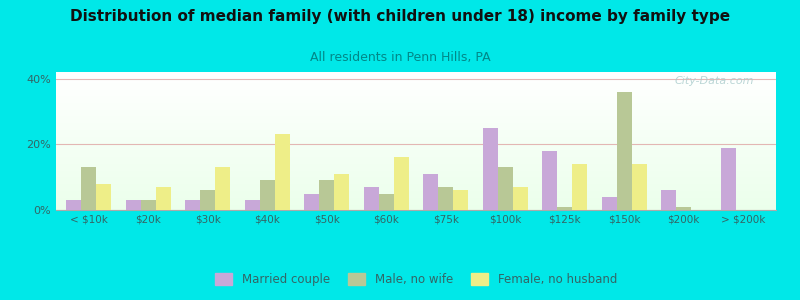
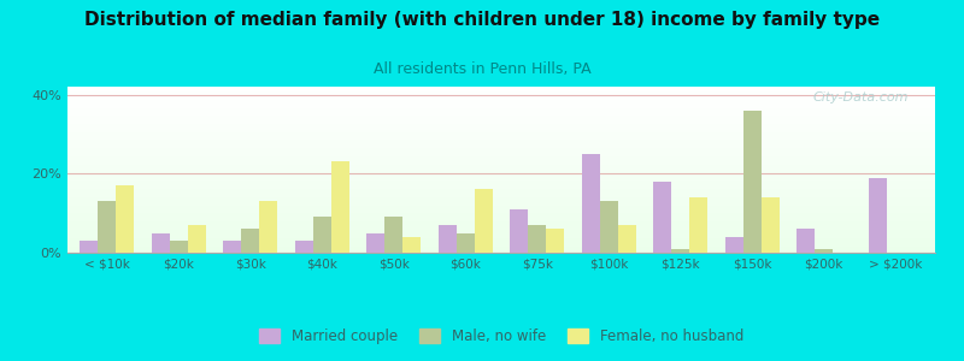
Female, no husband/< $10k: 8% -> 17%
Married couple/$20k: 3% -> 5%
Female, no husband/$50k: 11% -> 4%
